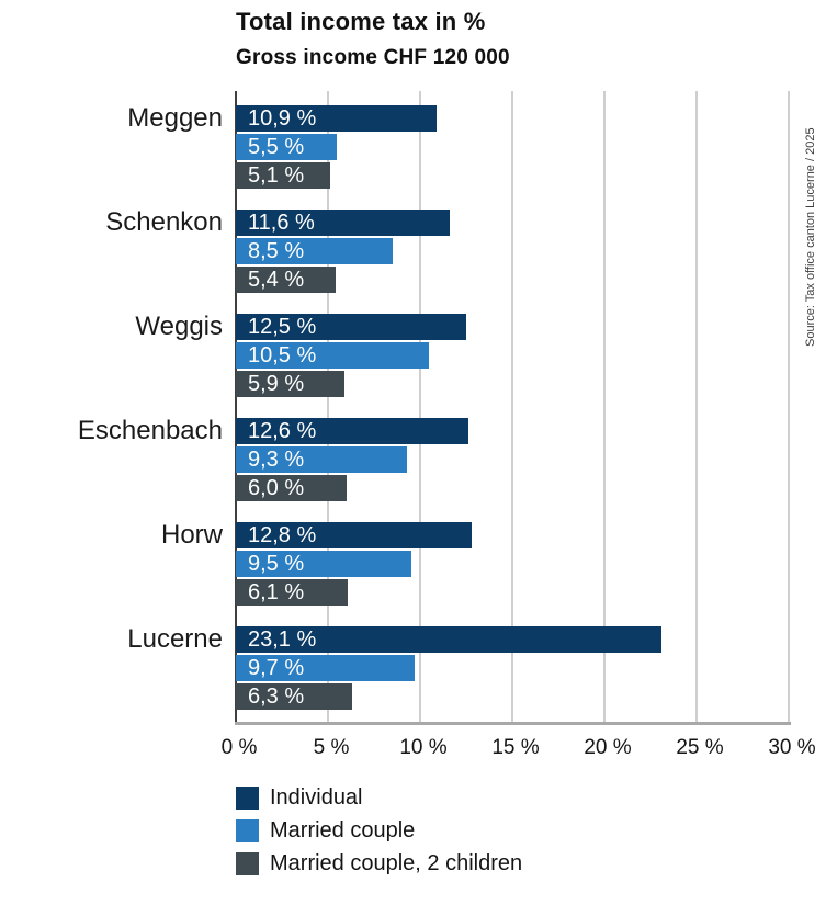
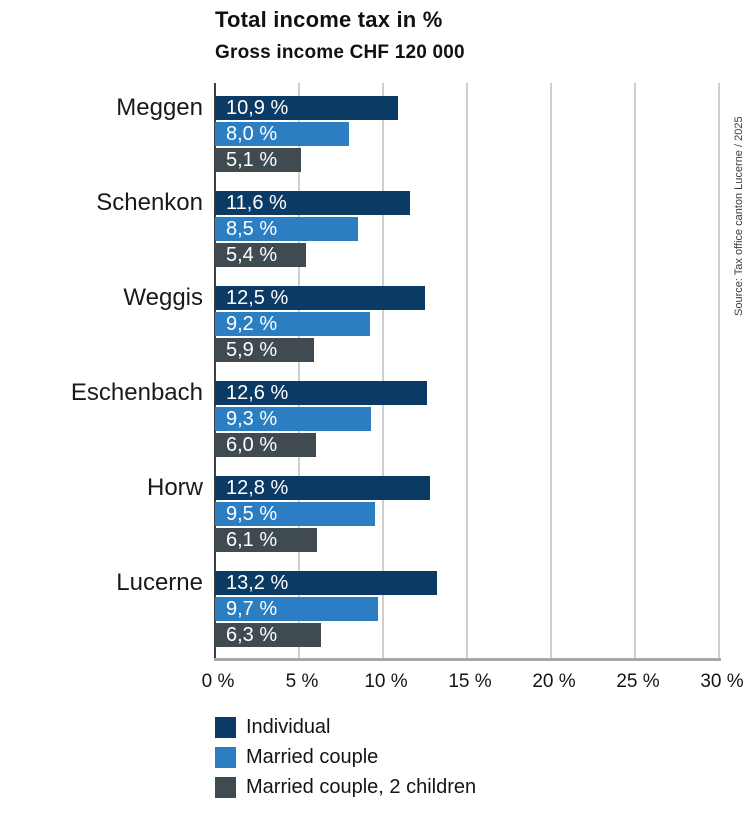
Married couple/Meggen: 5,5 -> 8,0
Married couple/Weggis: 10,5 -> 9,2
Individual/Lucerne: 23,1 -> 13,2
